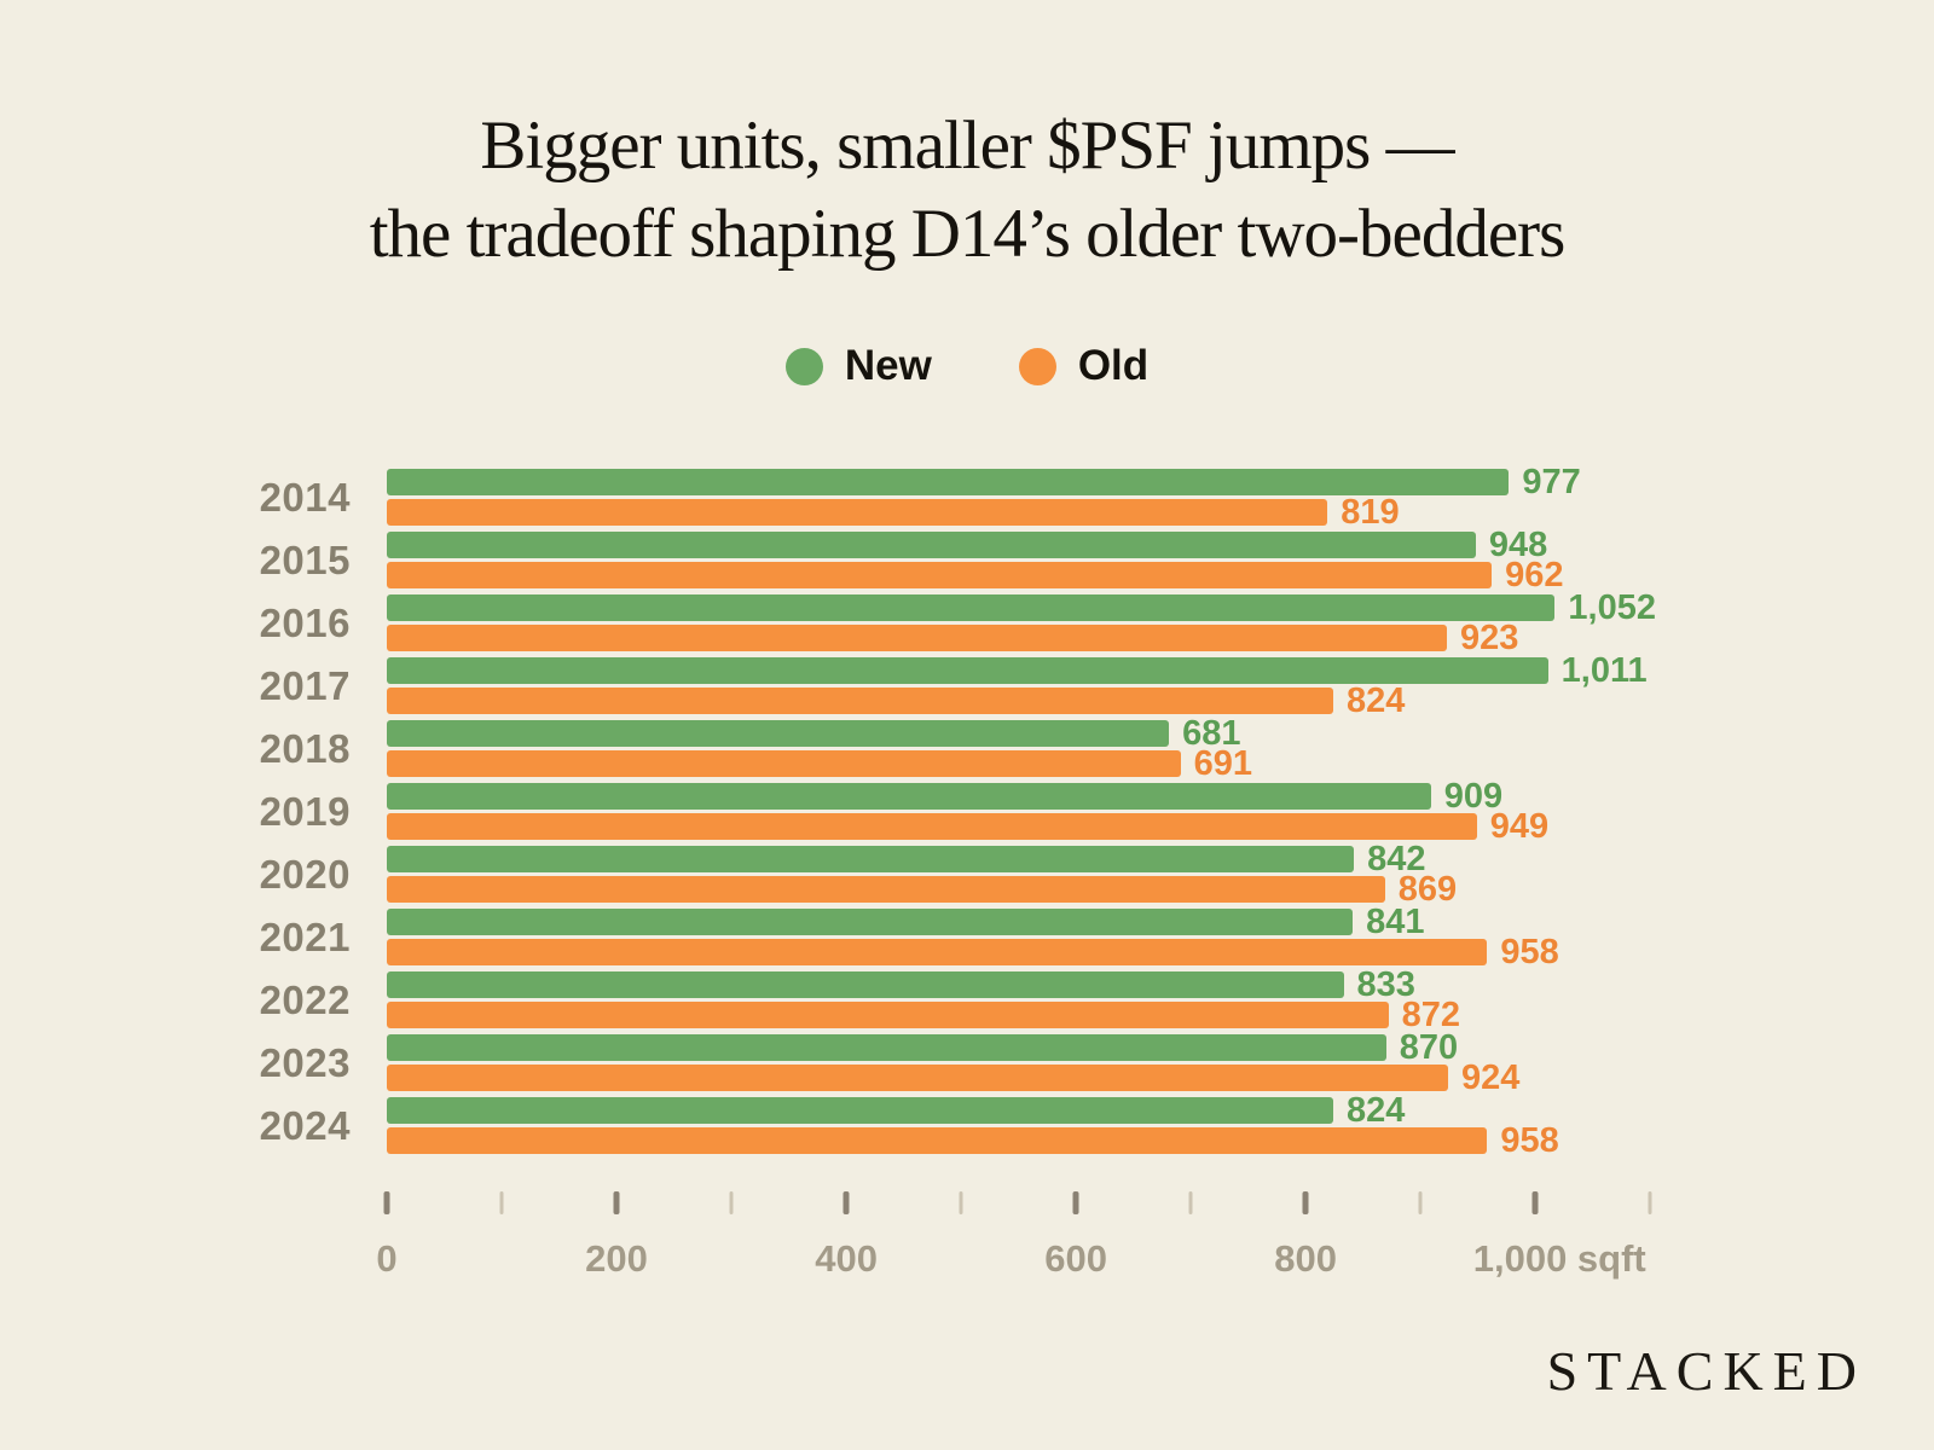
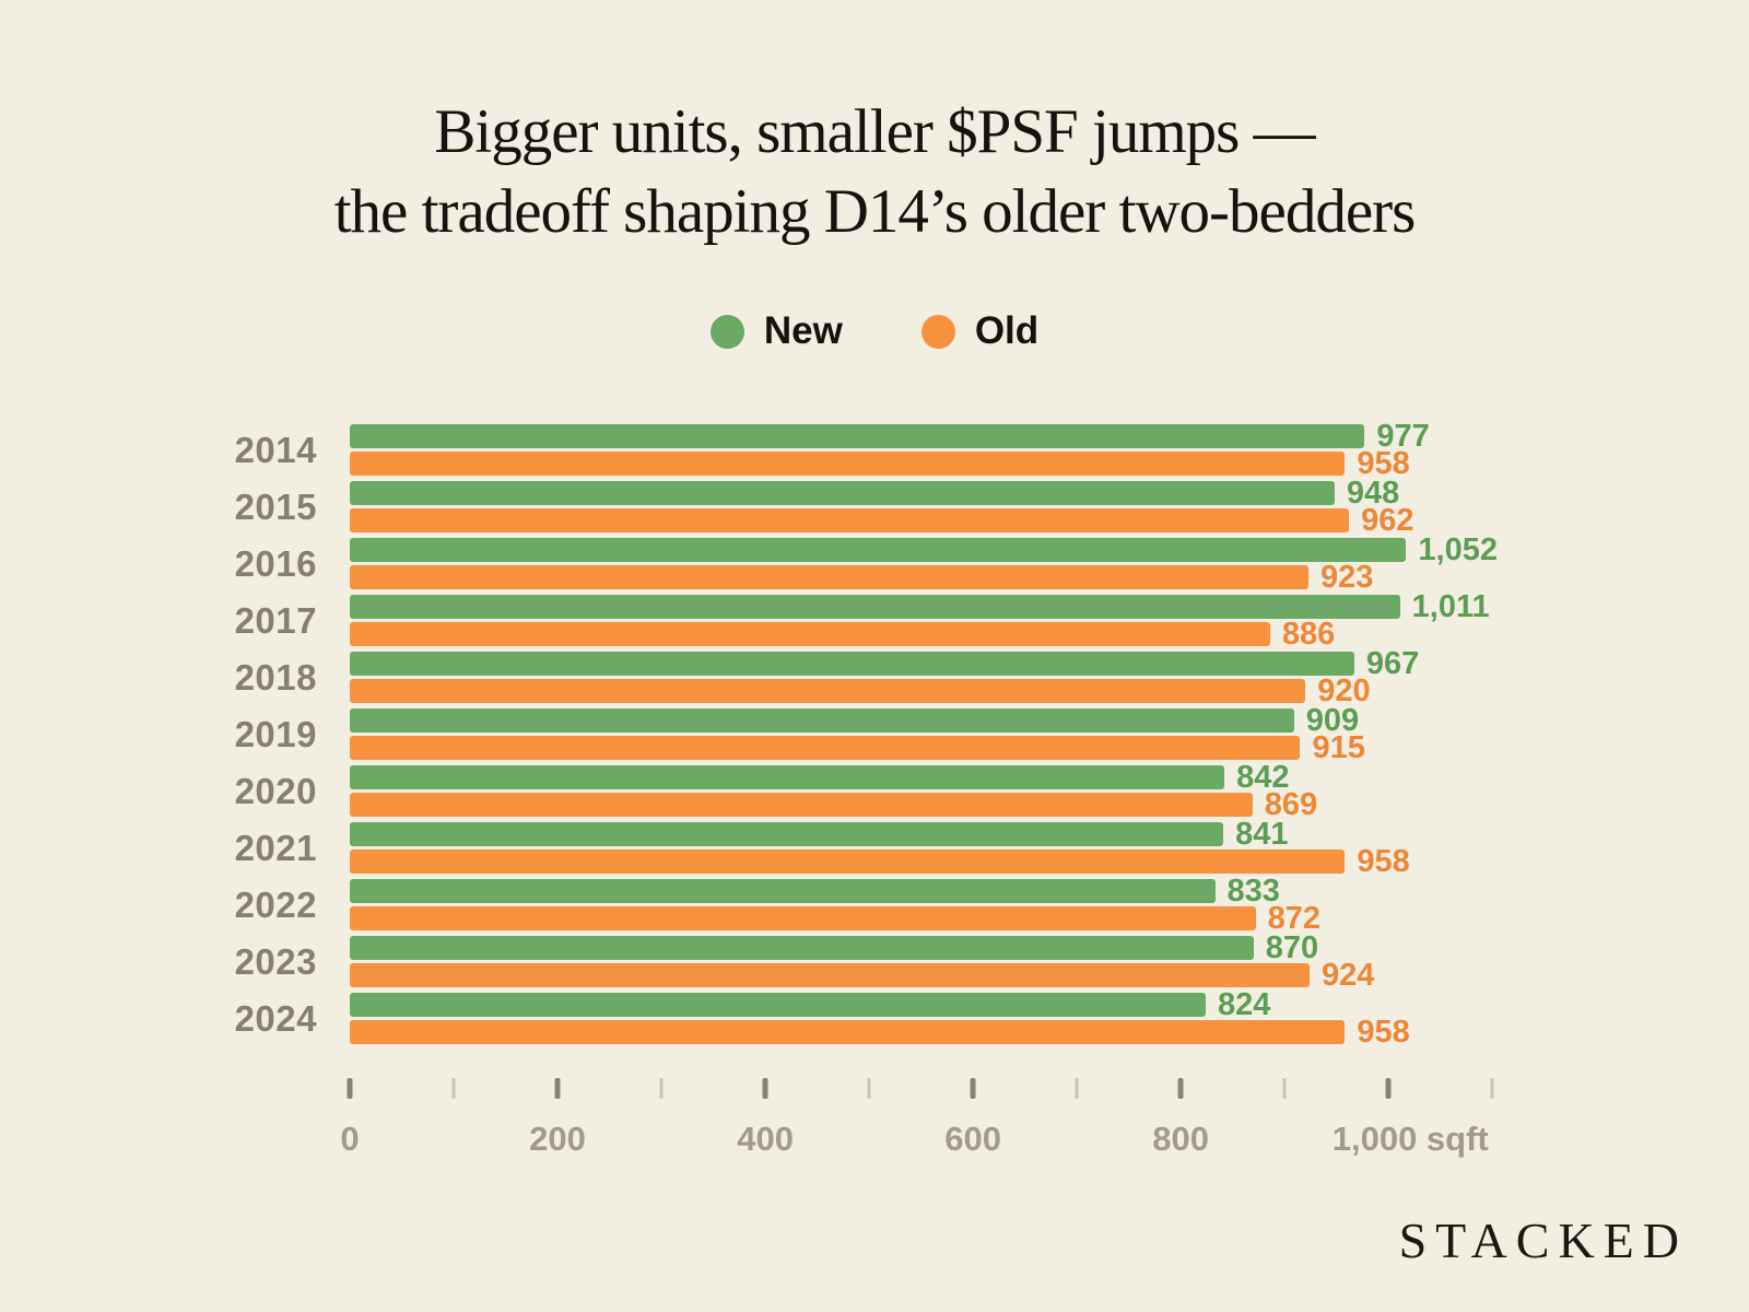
Old/2014: 819 -> 958
Old/2017: 824 -> 886
New/2018: 681 -> 967
Old/2018: 691 -> 920
Old/2019: 949 -> 915
